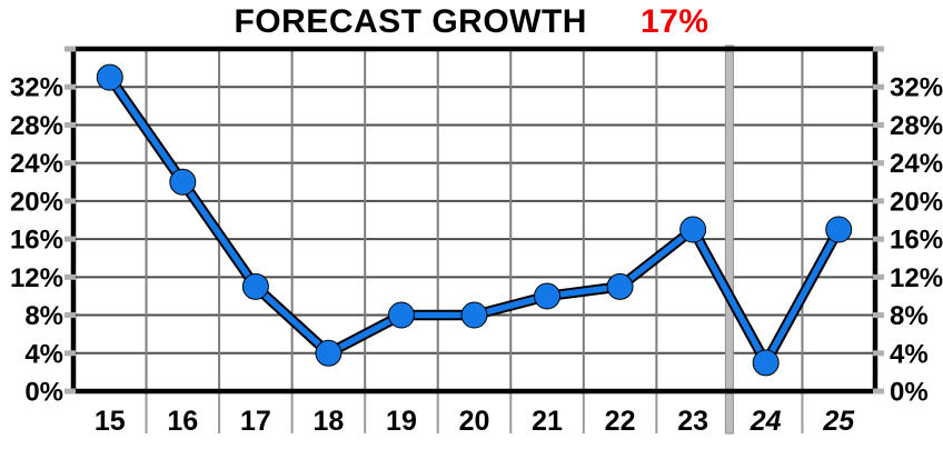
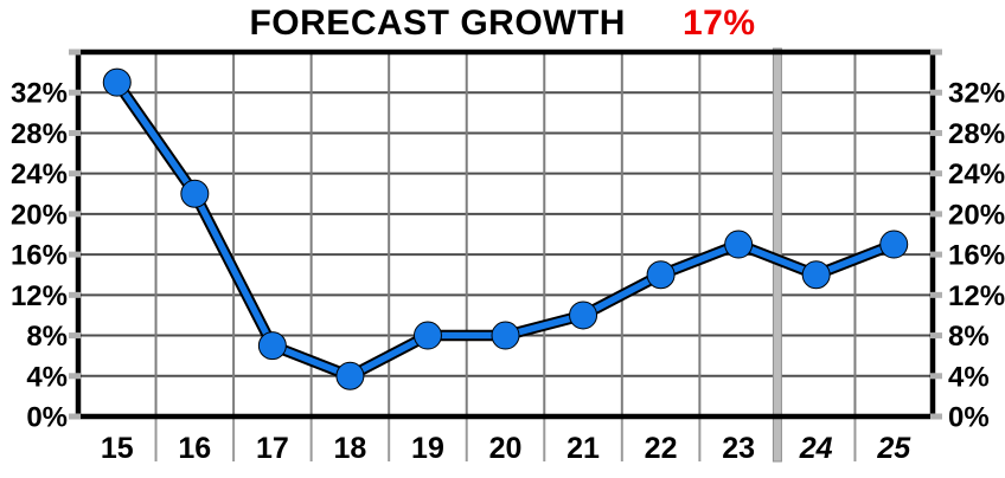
17: 11% -> 7%
22: 11% -> 14%
24: 3% -> 14%
